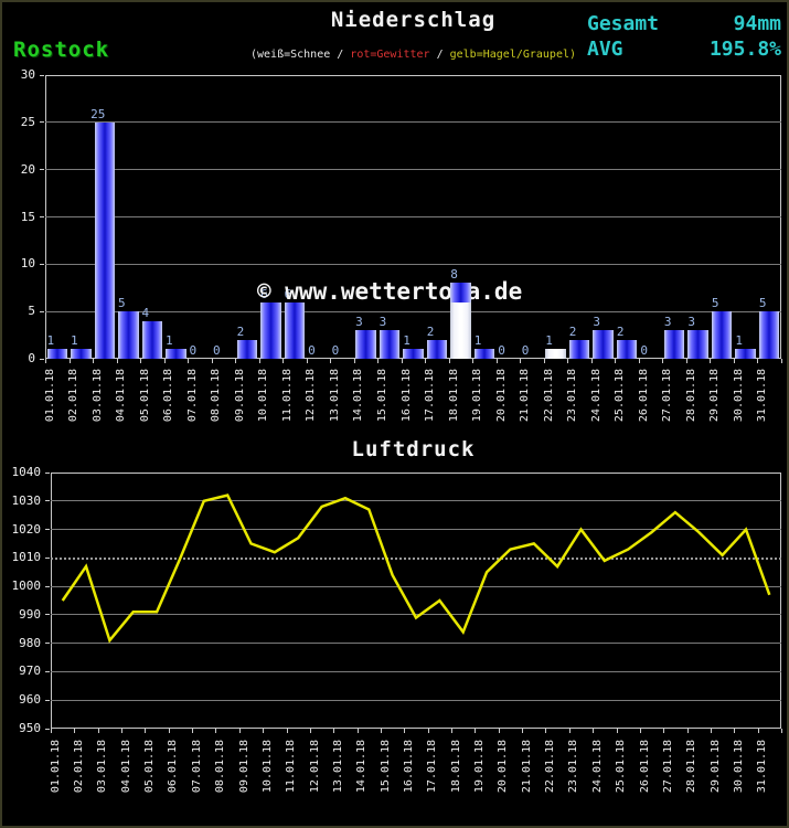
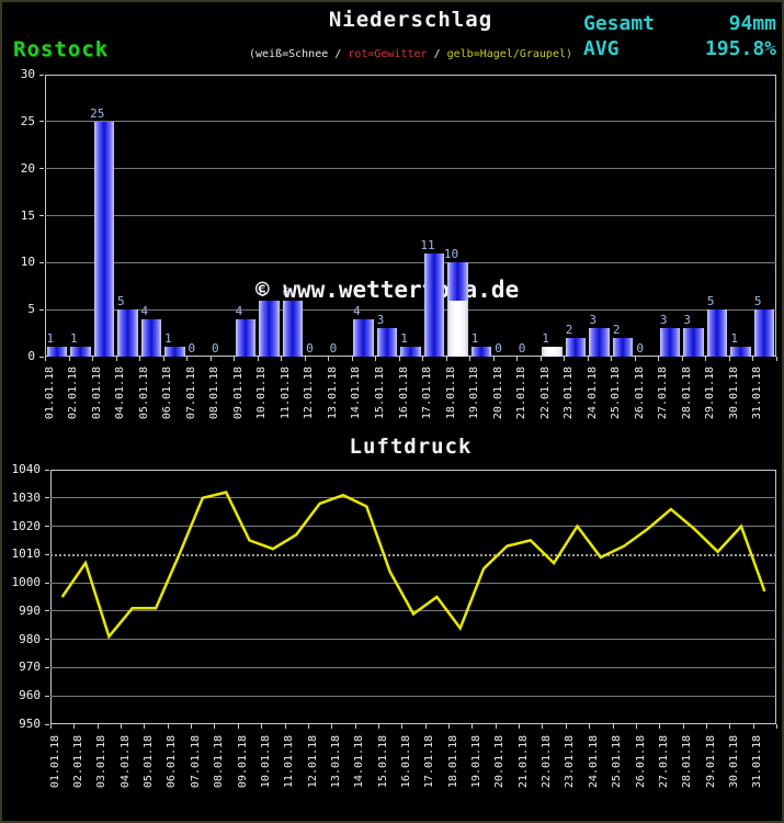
Niederschlag/09.01.18: 2 -> 4
Niederschlag/14.01.18: 3 -> 4
Niederschlag/17.01.18: 2 -> 11
Niederschlag/18.01.18: 8 -> 10
